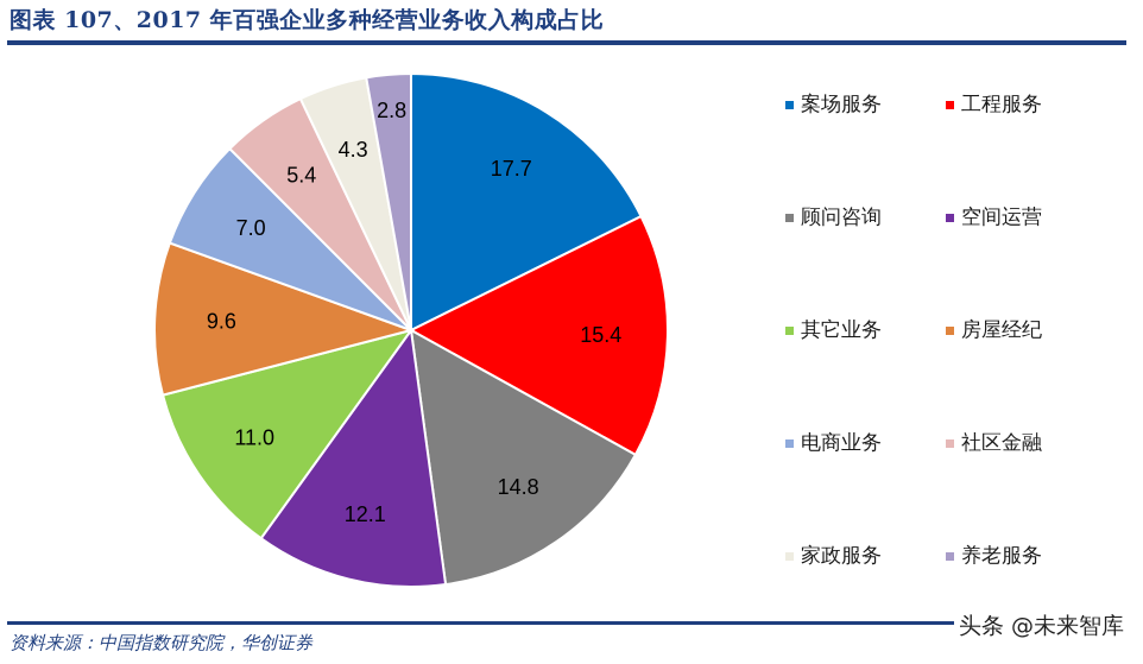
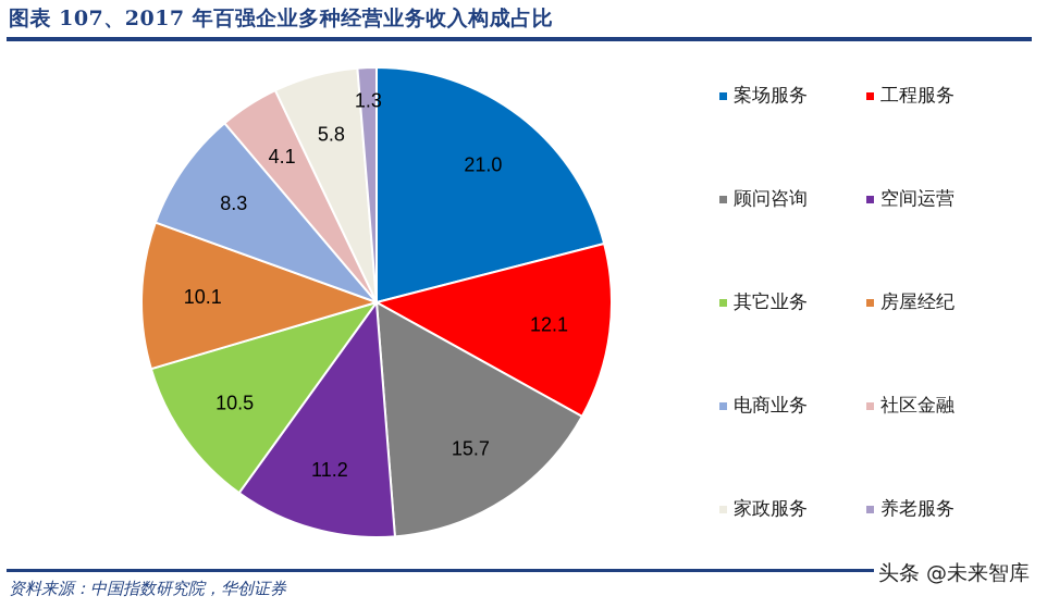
案场服务: 17.7 -> 21.0
工程服务: 15.4 -> 12.1
顾问咨询: 14.8 -> 15.7
空间运营: 12.1 -> 11.2
其它业务: 11.0 -> 10.5
房屋经纪: 9.6 -> 10.1
电商业务: 7.0 -> 8.3
社区金融: 5.4 -> 4.1
家政服务: 4.3 -> 5.8
养老服务: 2.8 -> 1.3
